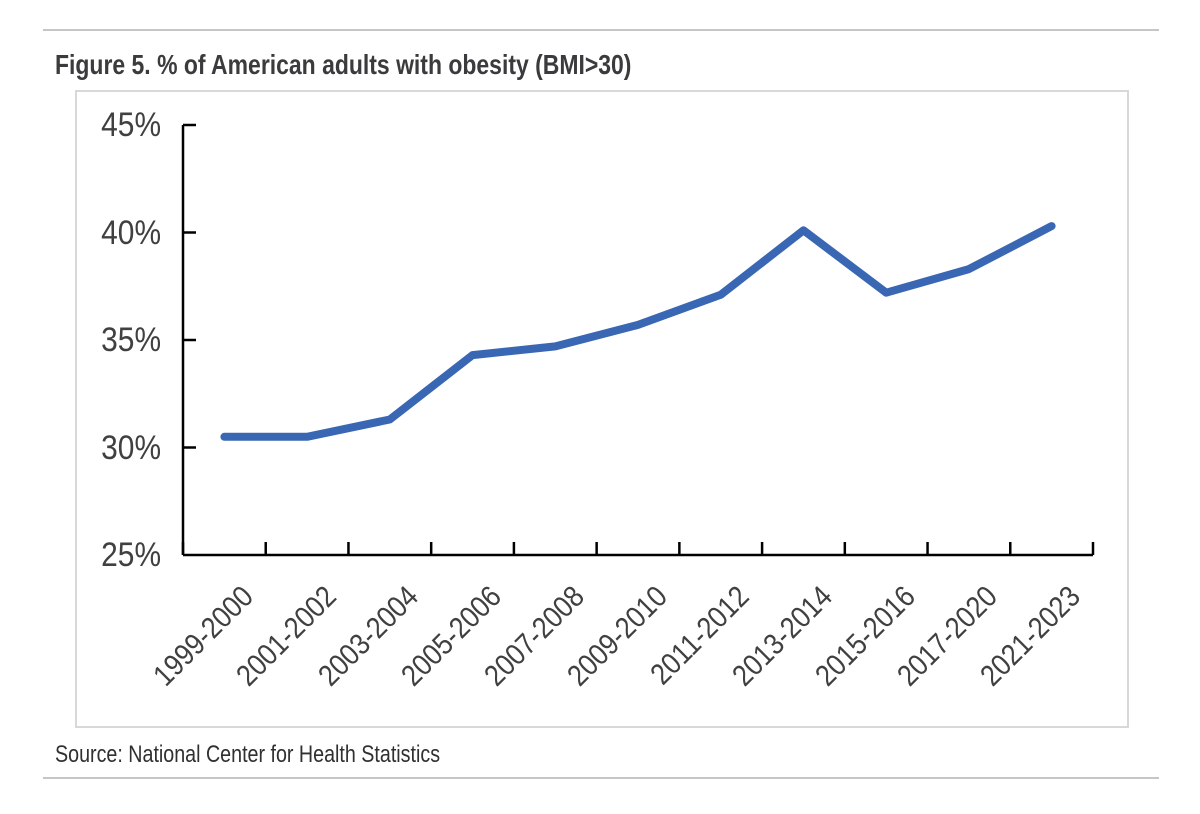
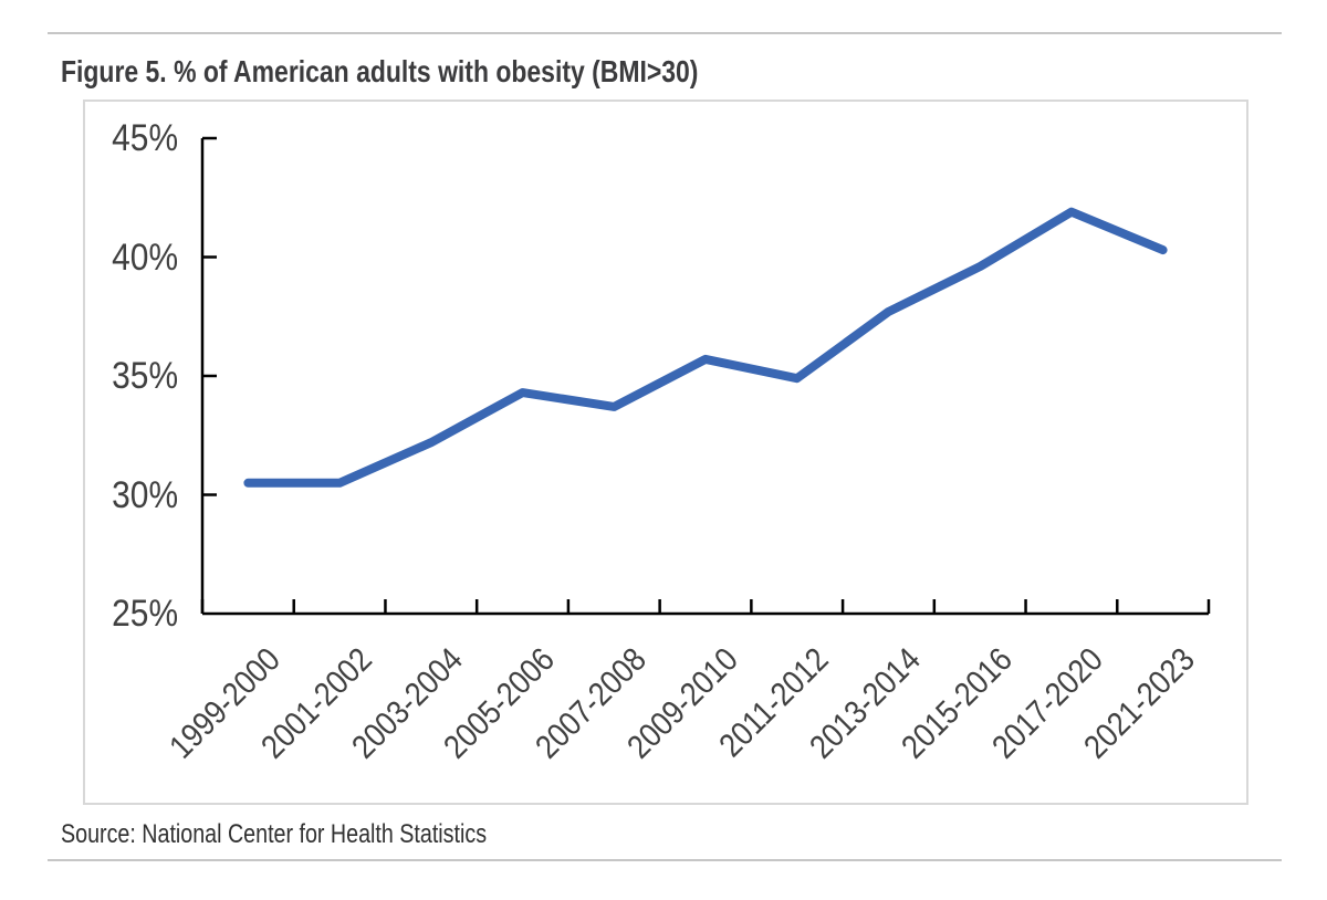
2003-2004: 31.3% -> 32.2%
2007-2008: 34.7% -> 33.7%
2011-2012: 37.1% -> 34.9%
2013-2014: 40.1% -> 37.7%
2015-2016: 37.2% -> 39.6%
2017-2020: 38.3% -> 41.9%
